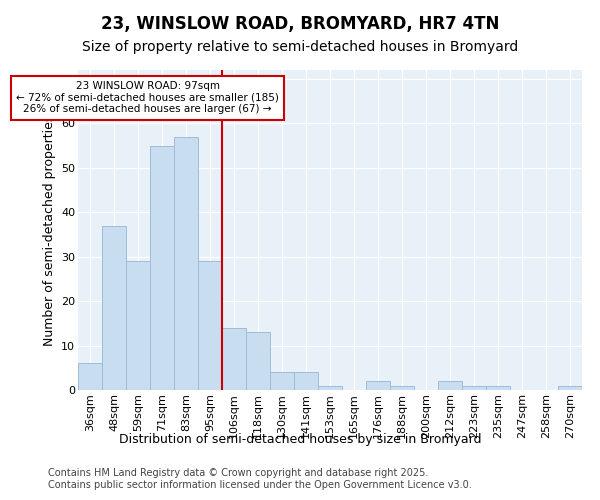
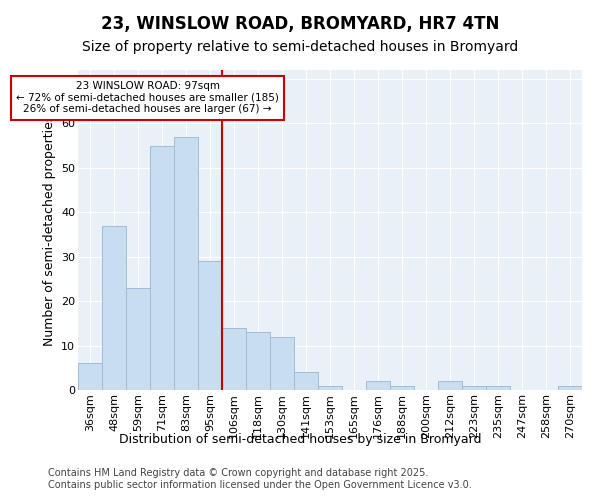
59sqm: 29 -> 23
130sqm: 4 -> 12
